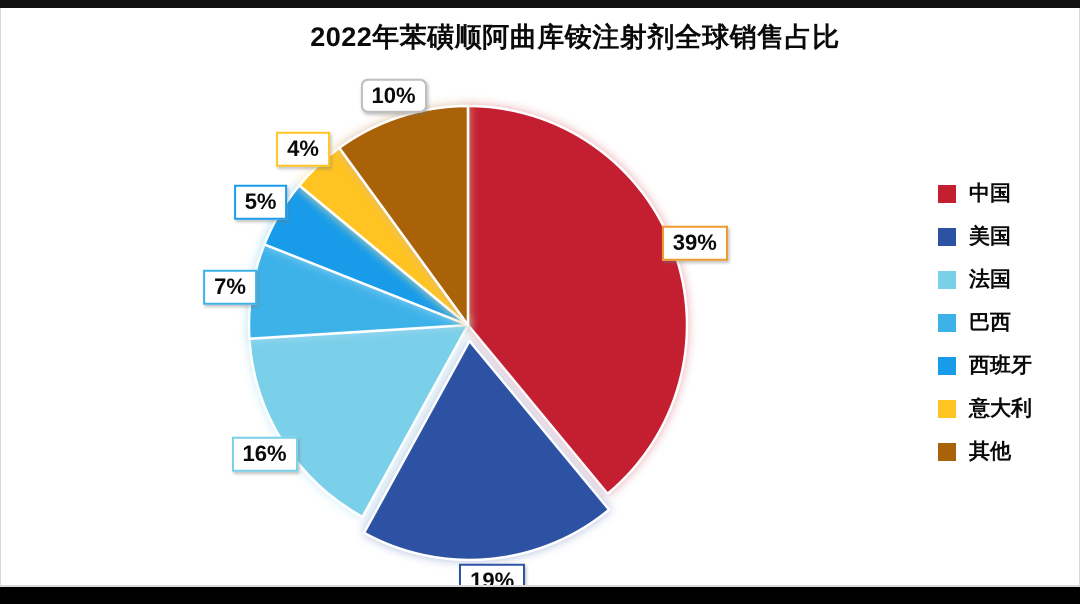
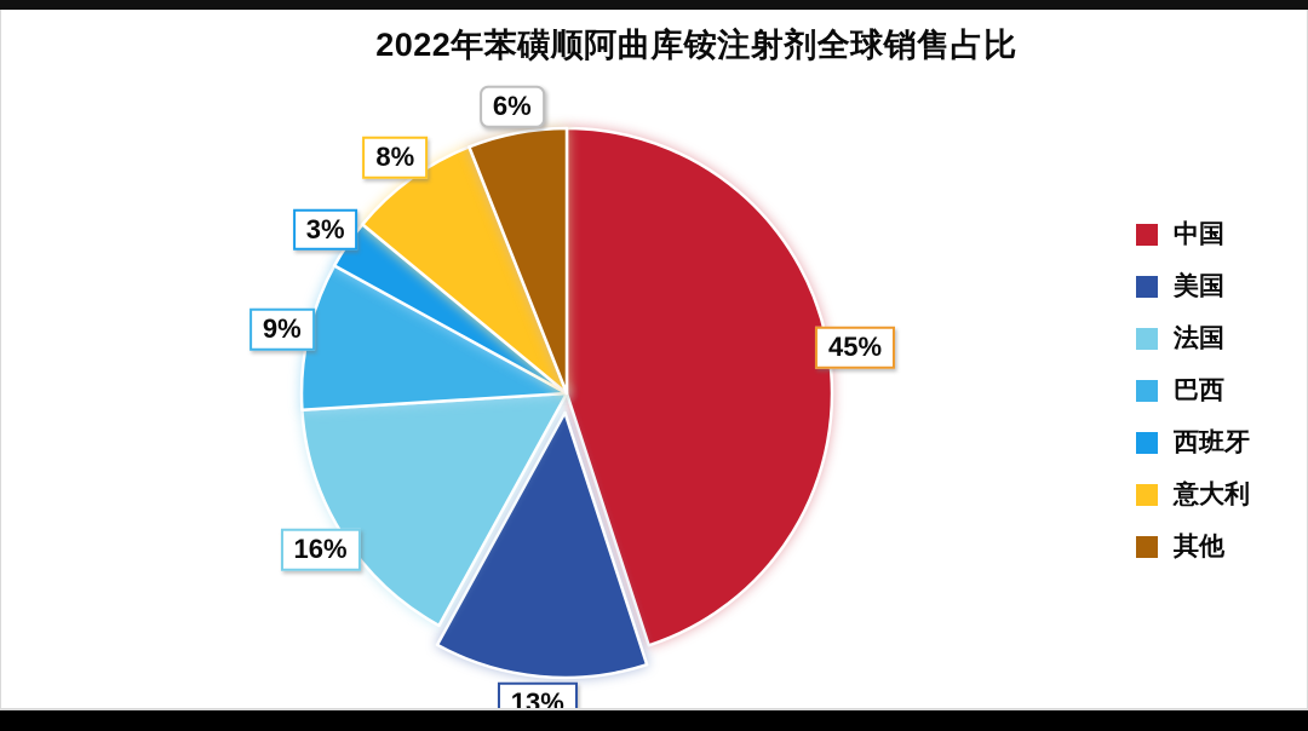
中国: 39% -> 45%
美国: 19% -> 13%
巴西: 7% -> 9%
西班牙: 5% -> 3%
意大利: 4% -> 8%
其他: 10% -> 6%
